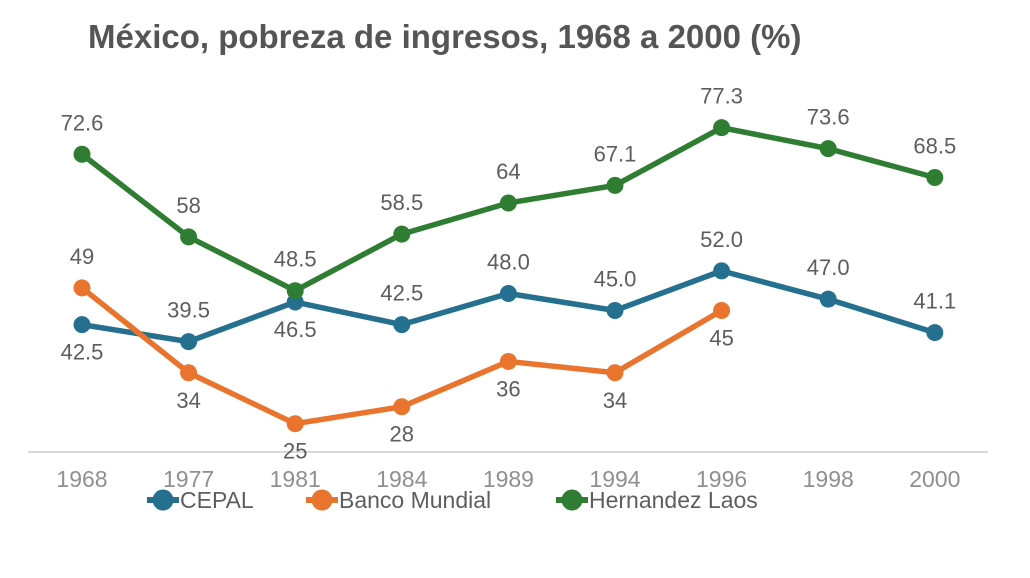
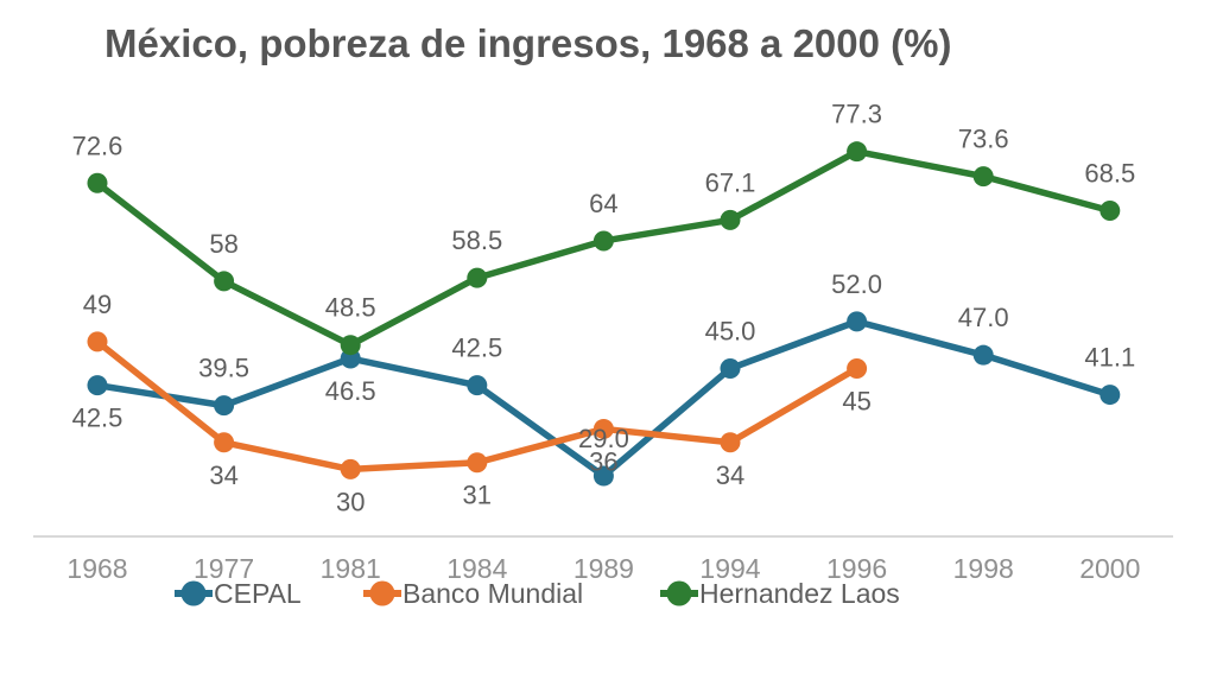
Banco Mundial/1981: 25 -> 30
Banco Mundial/1984: 28 -> 31
CEPAL/1989: 48.0 -> 29.0
